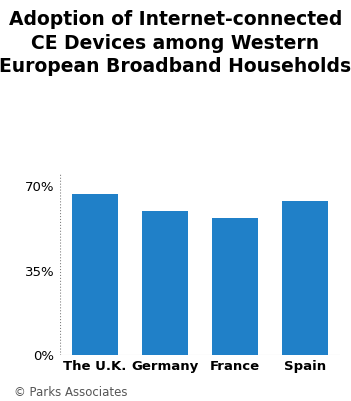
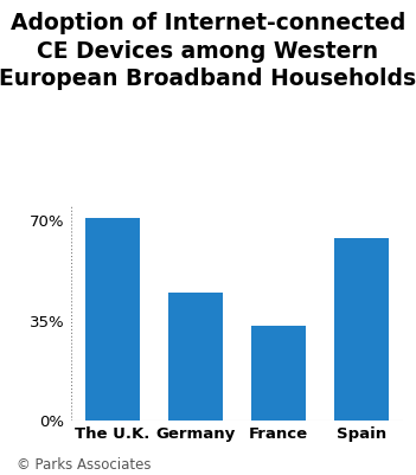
The U.K.: 67% -> 71%
Germany: 60% -> 45%
France: 57% -> 33%
